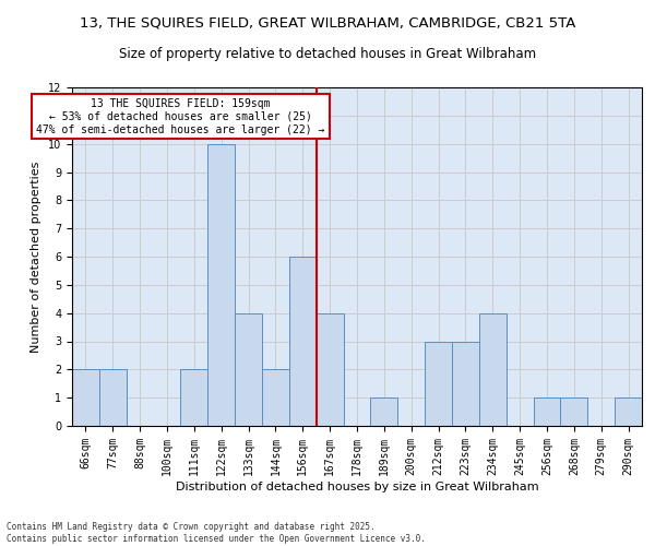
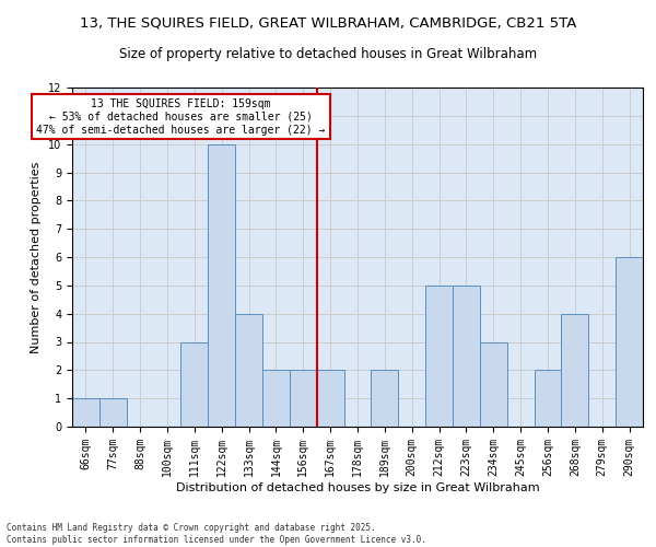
66sqm: 2 -> 1
77sqm: 2 -> 1
111sqm: 2 -> 3
156sqm: 6 -> 2
167sqm: 4 -> 2
189sqm: 1 -> 2
212sqm: 3 -> 5
223sqm: 3 -> 5
234sqm: 4 -> 3
256sqm: 1 -> 2
268sqm: 1 -> 4
290sqm: 1 -> 6
